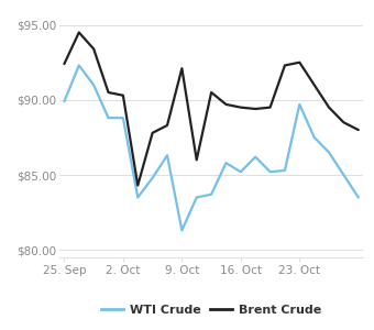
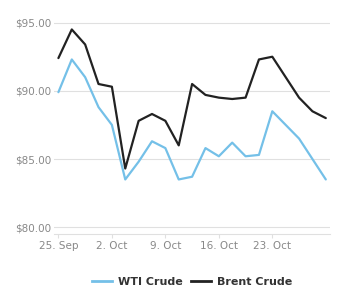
WTI Crude/2. Oct: $88.8 -> $87.5
WTI Crude/9. Oct: $81.3 -> $85.8
Brent Crude/9. Oct: $92.1 -> $87.8
WTI Crude/23. Oct: $89.7 -> $88.5
